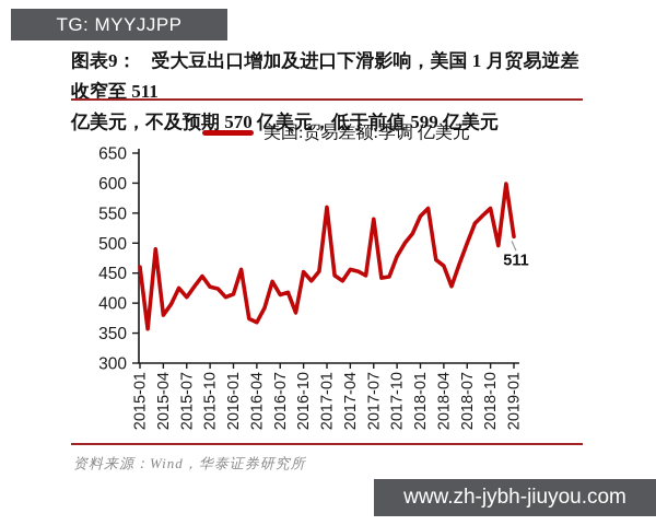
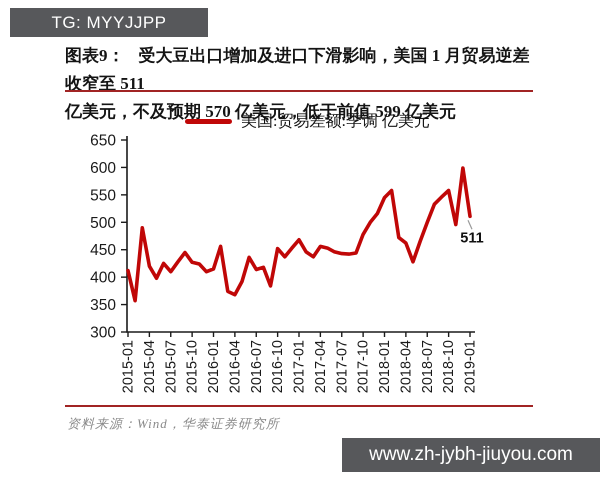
2015-01: 460 -> 410
2015-04: 380 -> 420
2017-01: 560 -> 470
2017-07: 540 -> 440
